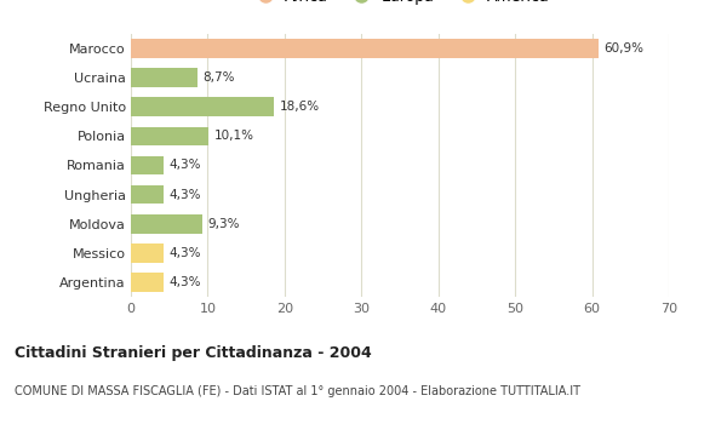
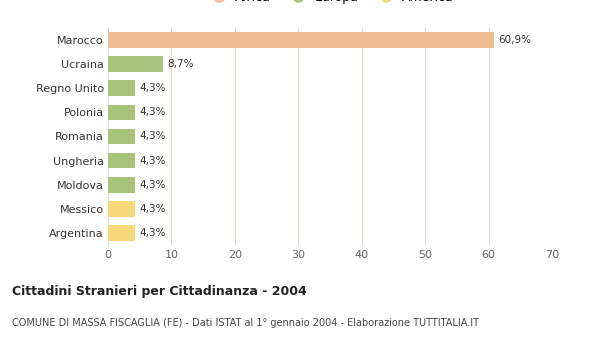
Regno Unito: 18,6% -> 4,3%
Polonia: 10,1% -> 4,3%
Moldova: 9,3% -> 4,3%
